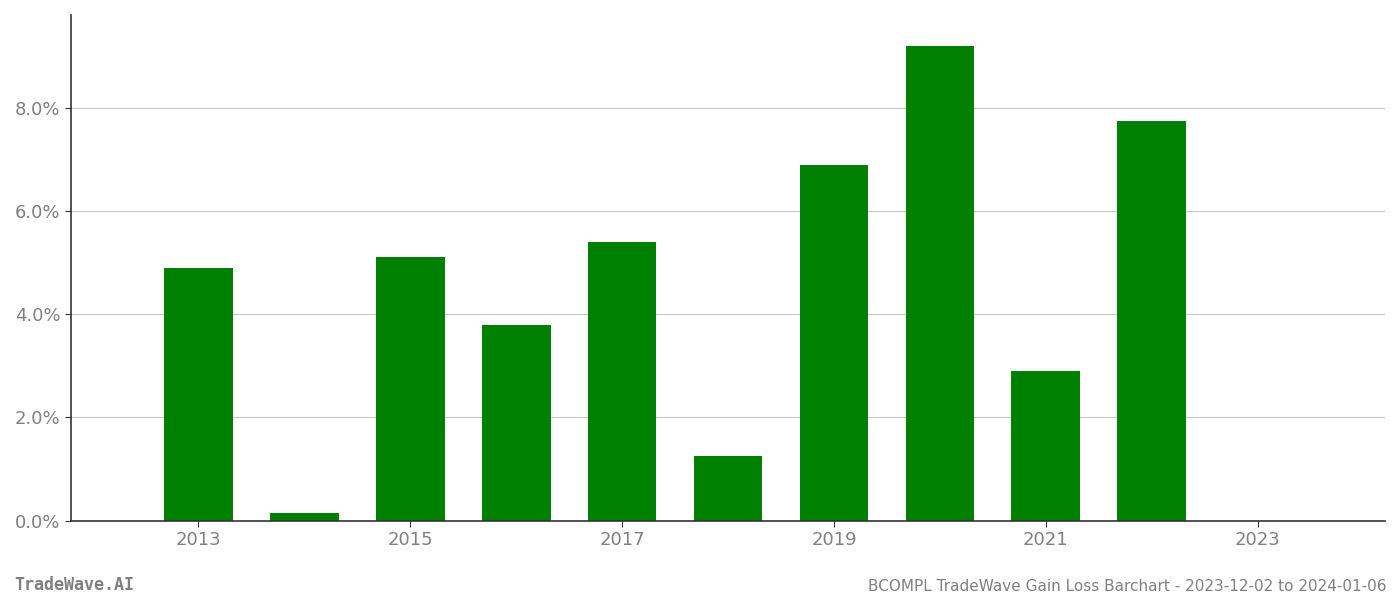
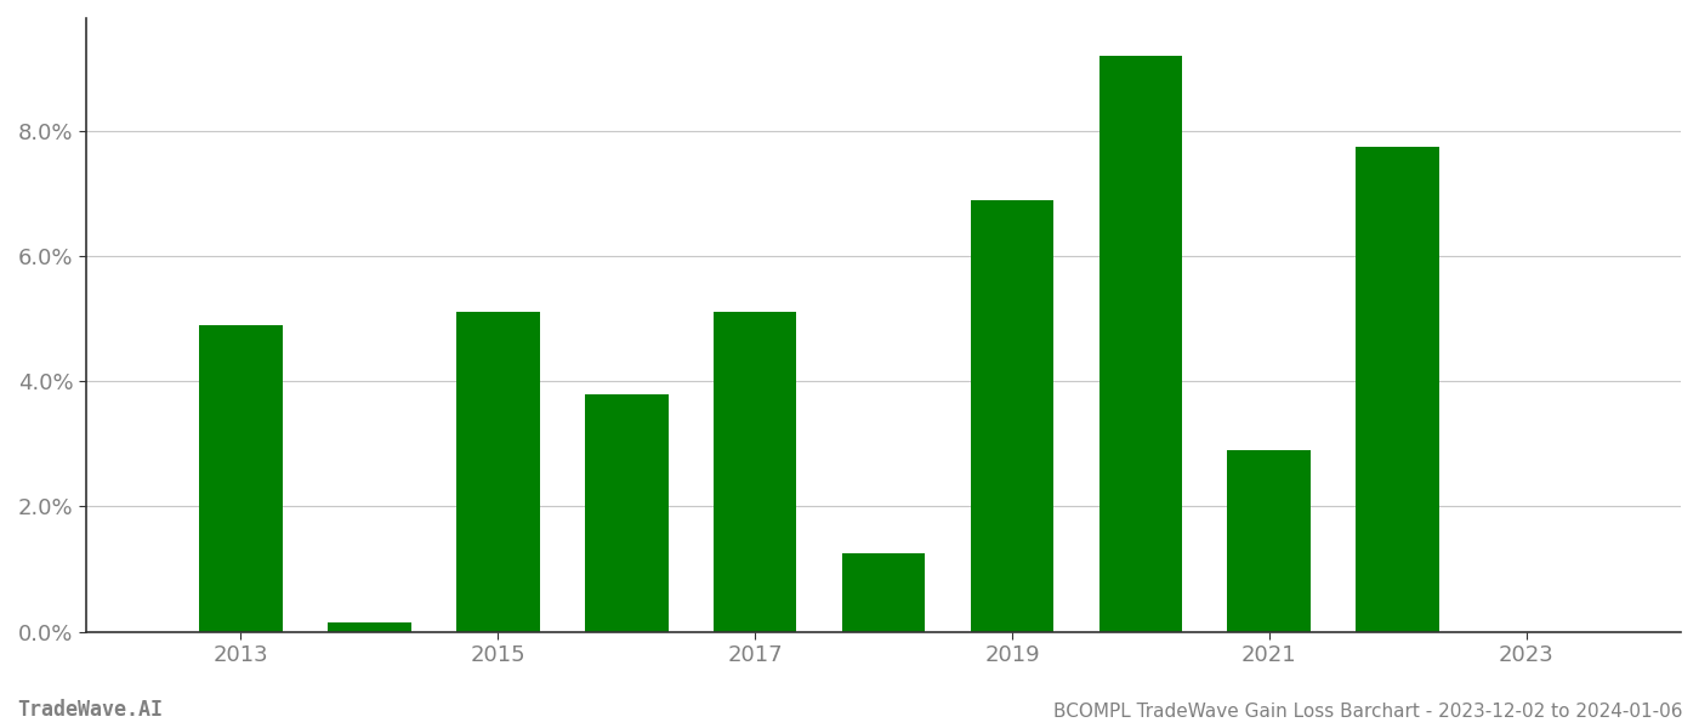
2017: 5.40% -> 5.10%
